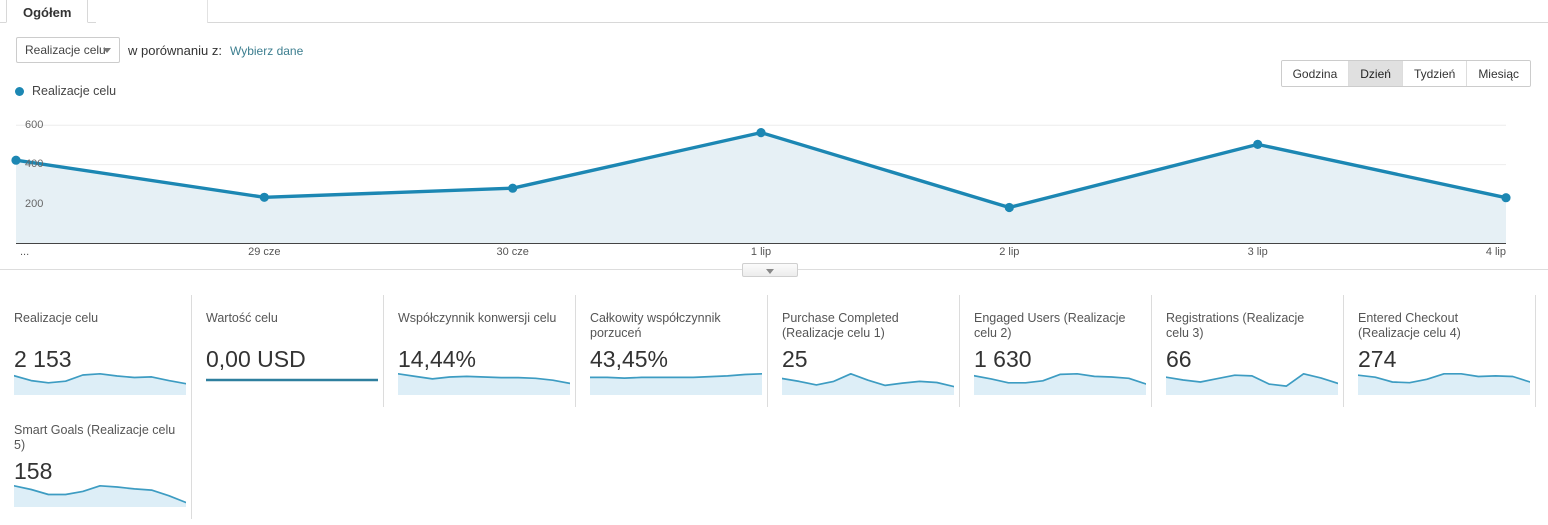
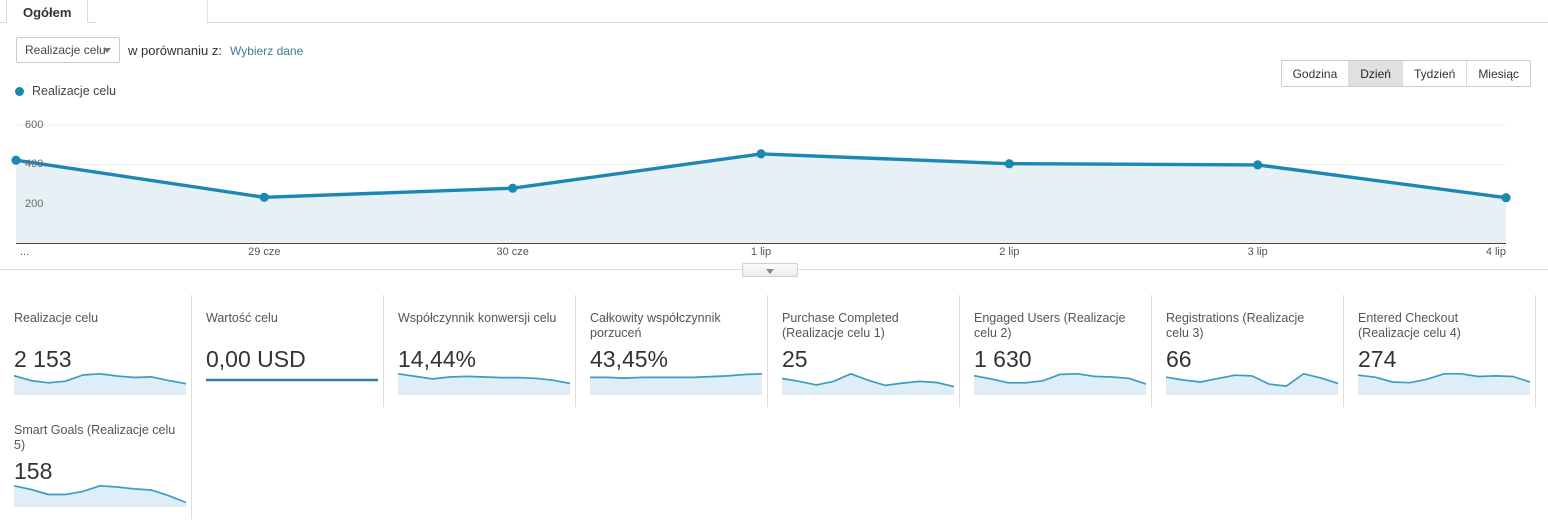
1 lip: 560 -> 450
2 lip: 180 -> 400
3 lip: 500 -> 400
